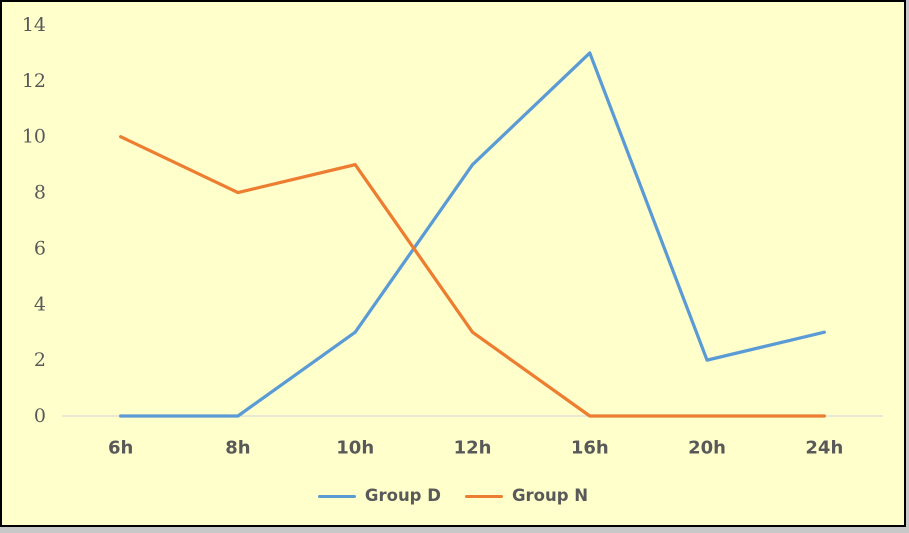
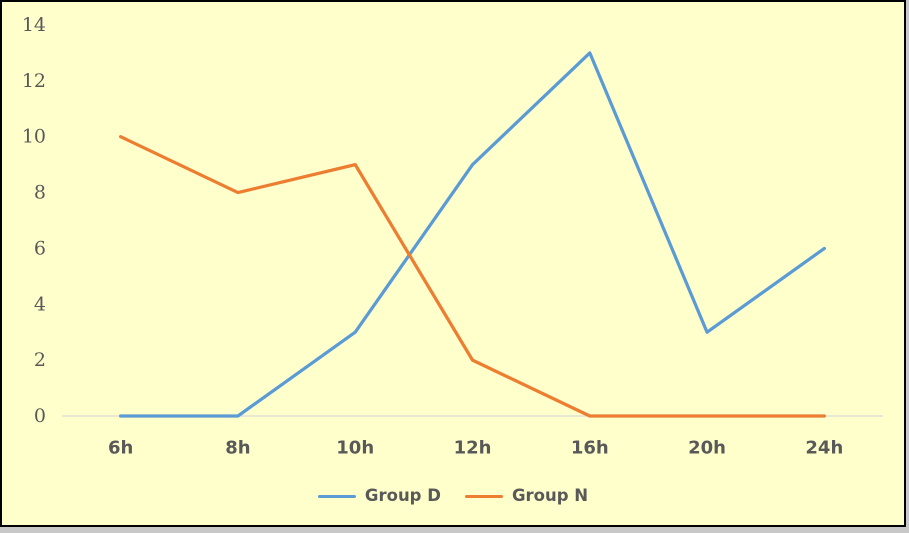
Group N/12h: 3 -> 2
Group D/20h: 2 -> 3
Group D/24h: 3 -> 6
